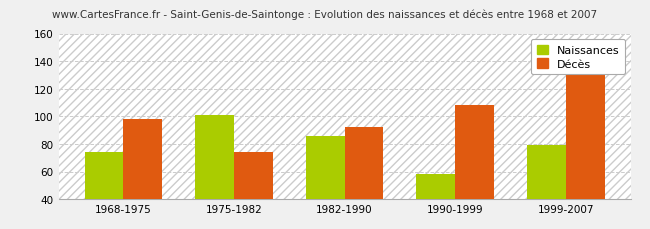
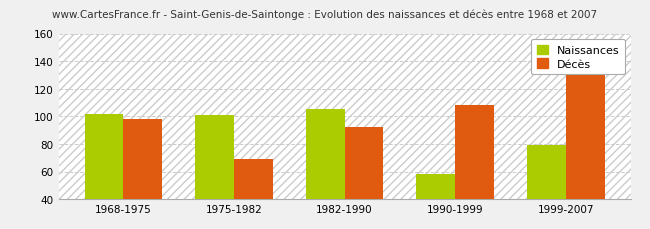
Naissances/1968-1975: 74 -> 102
Décès/1975-1982: 74 -> 69
Naissances/1982-1990: 86 -> 105
